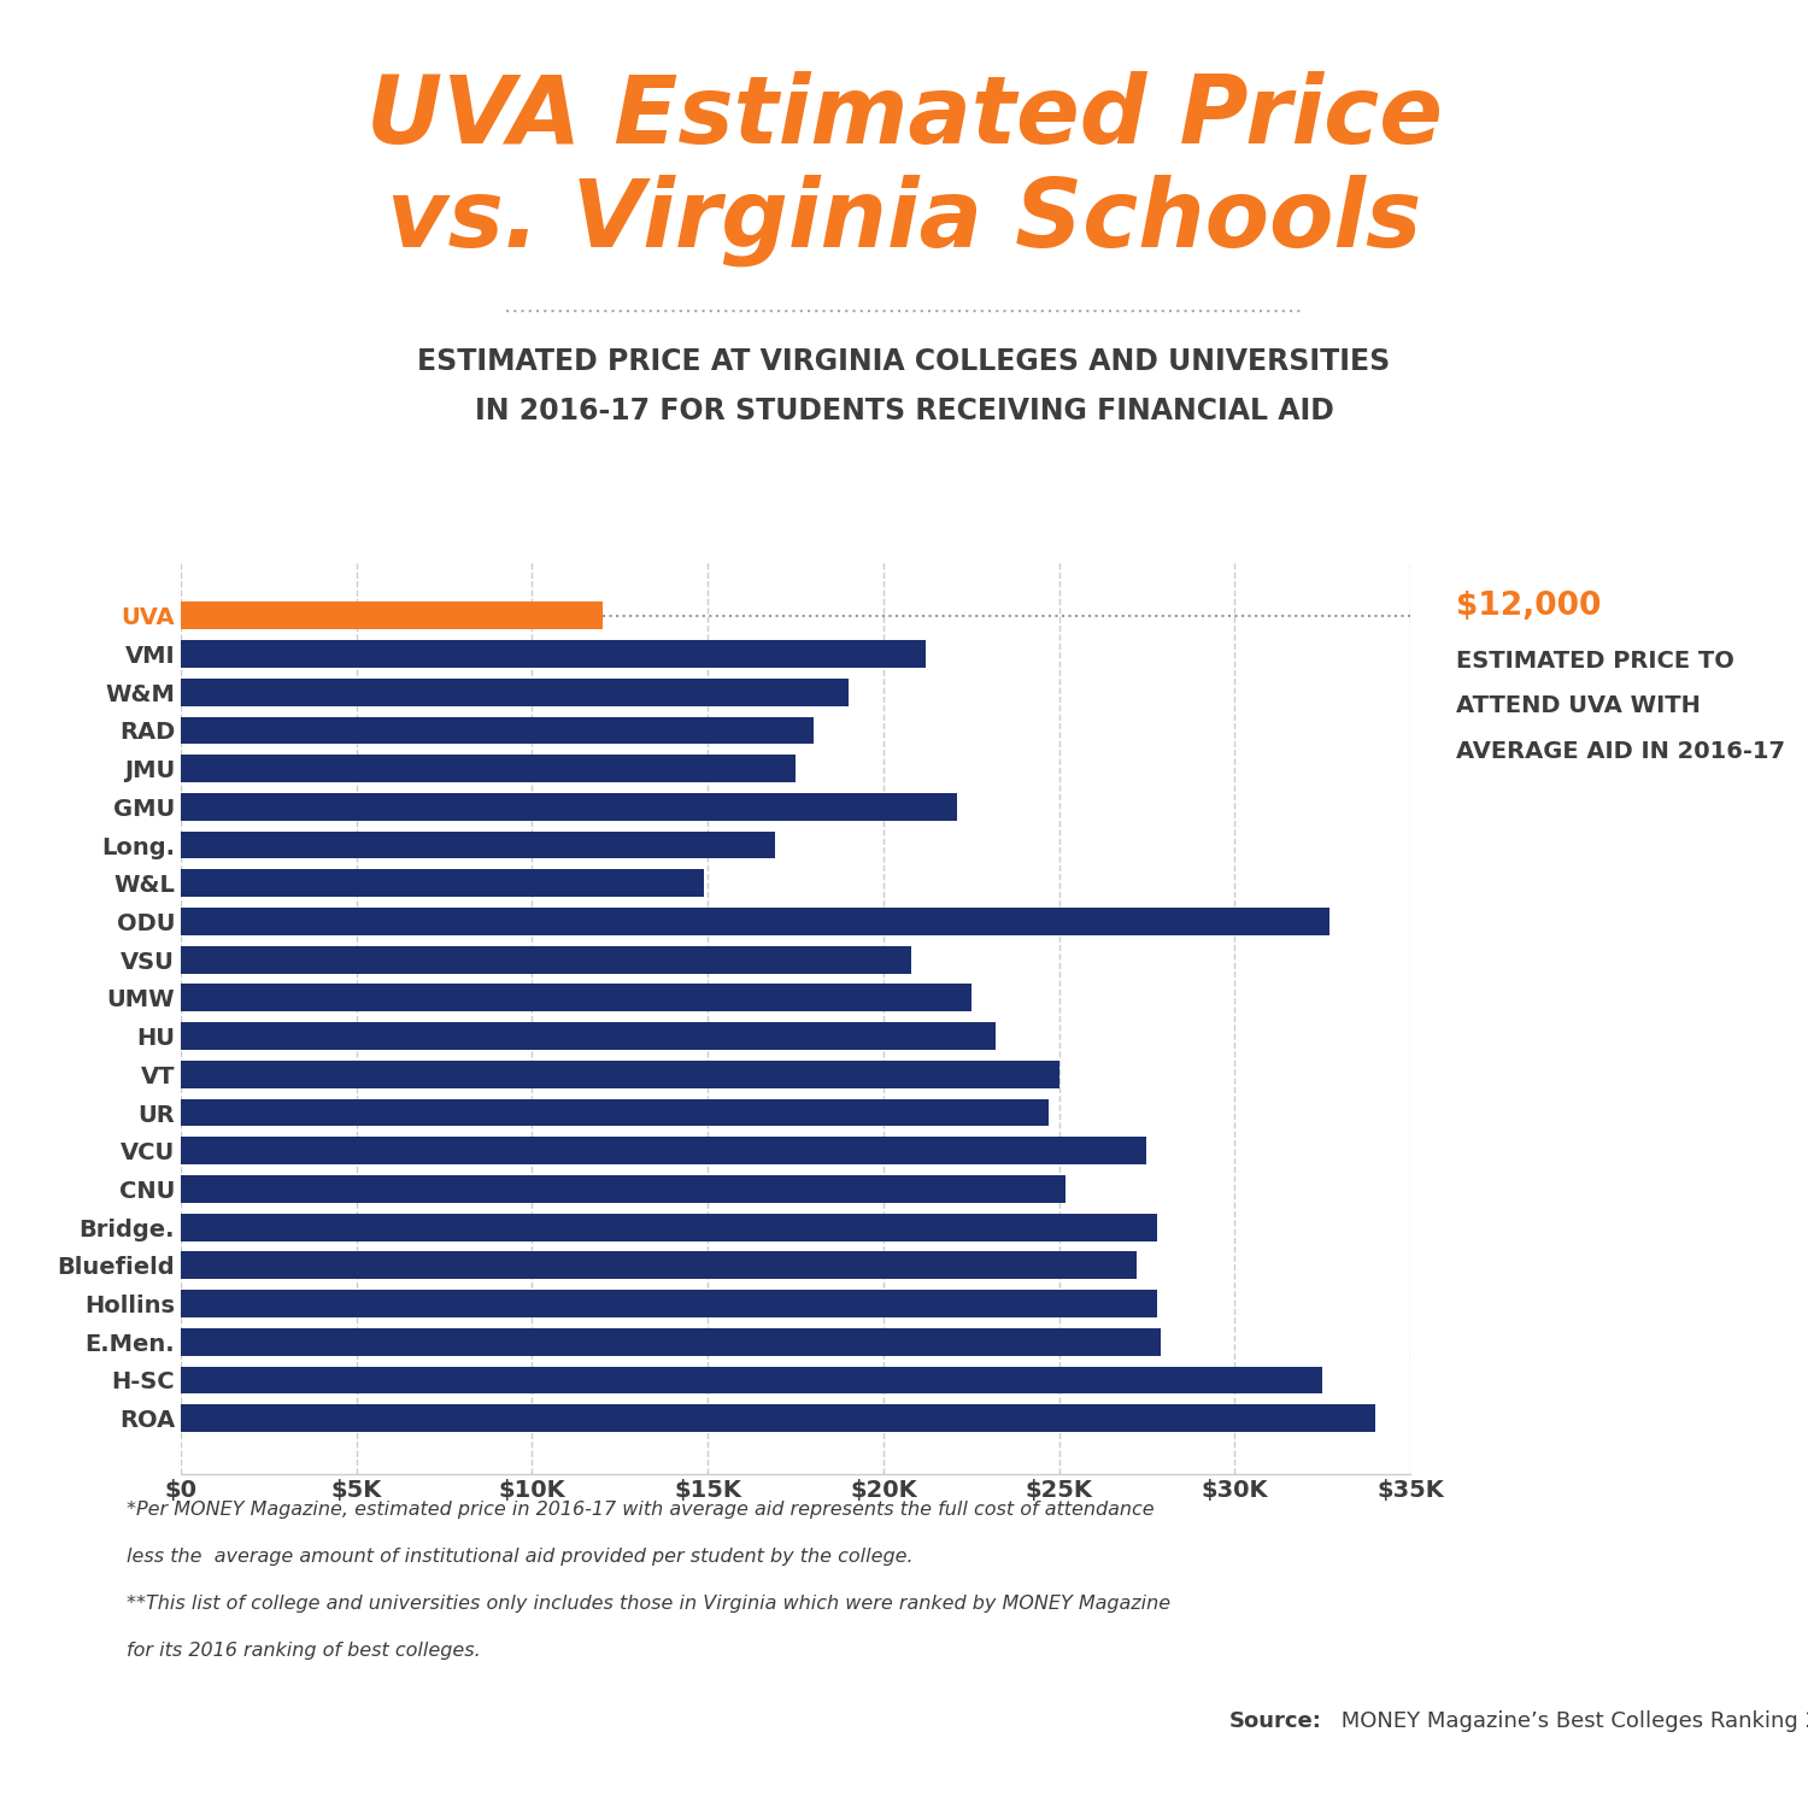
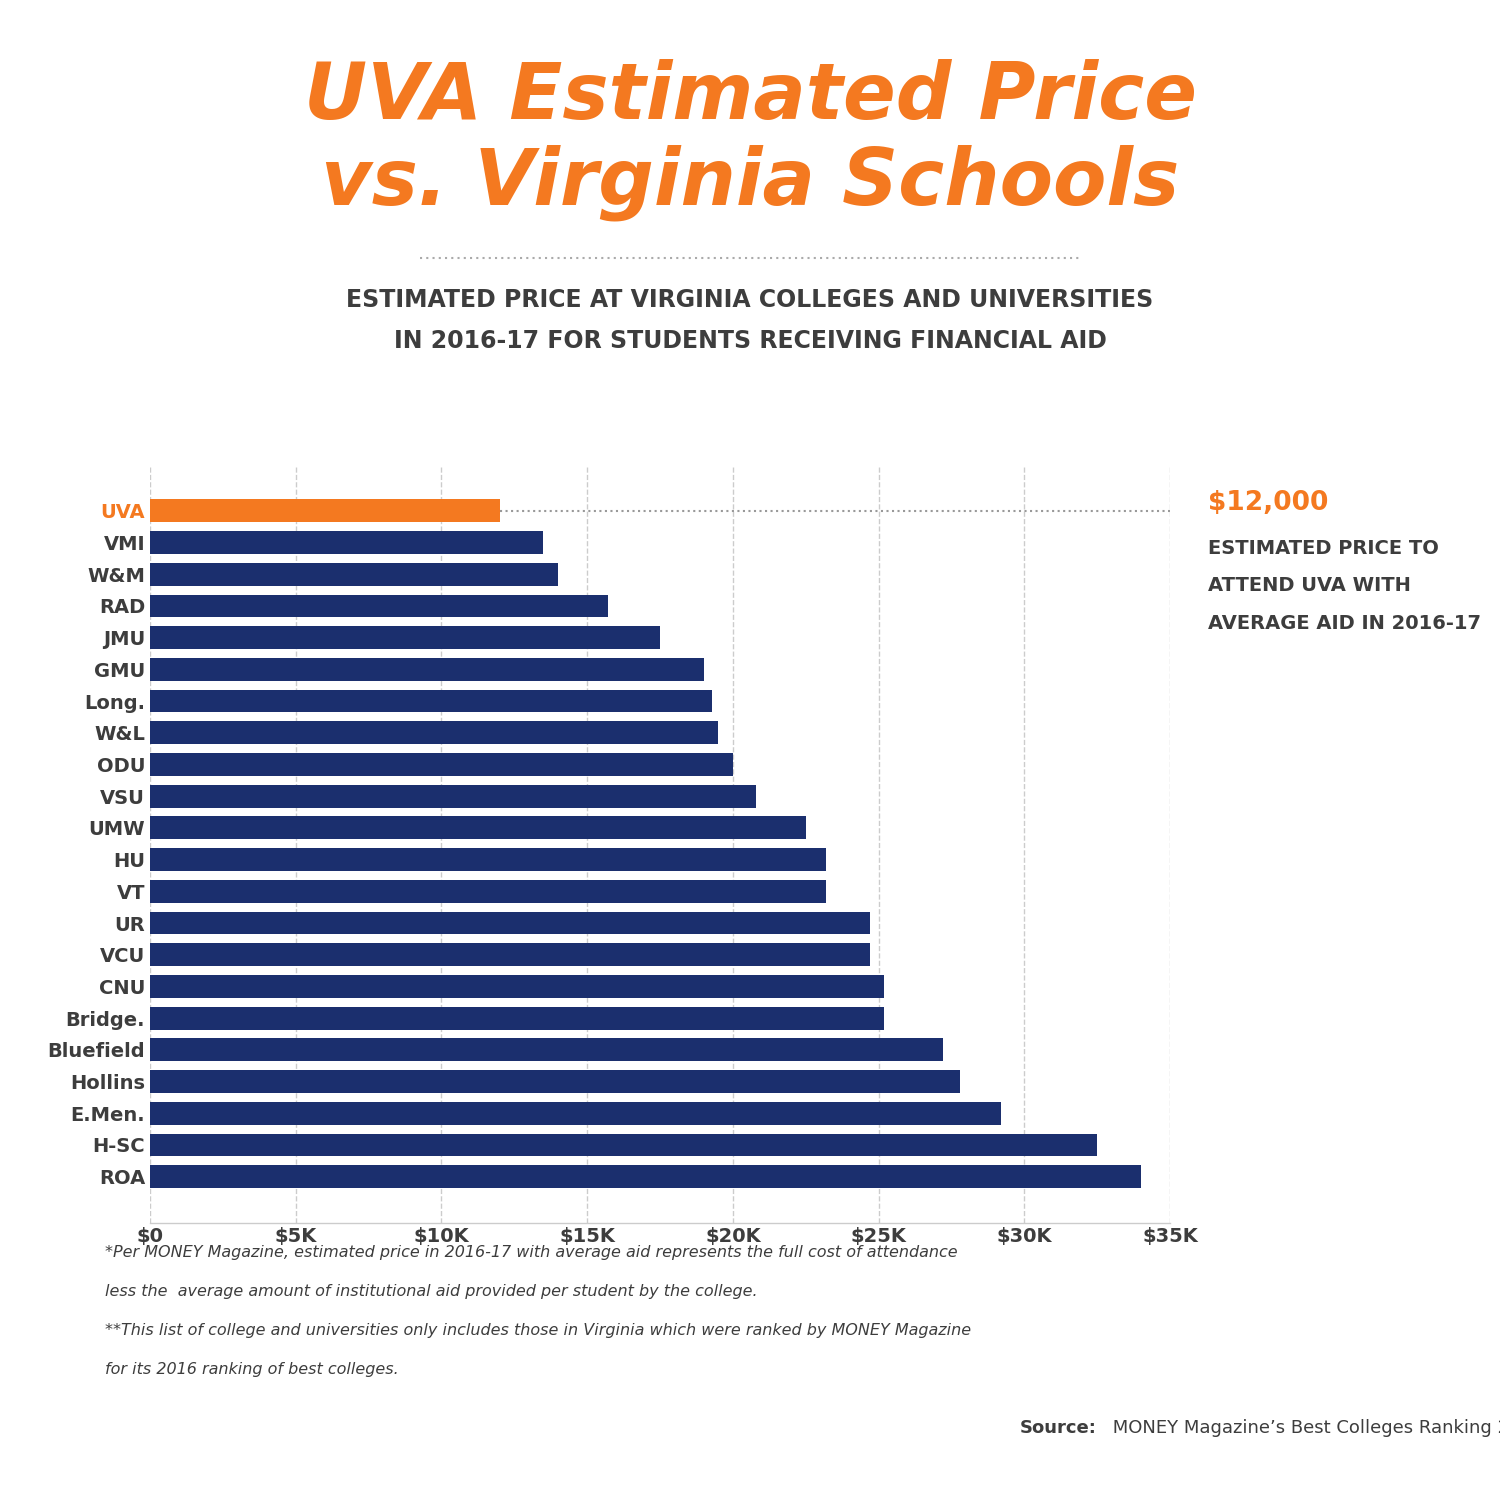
VMI: $21.2K -> $13.5K
W&M: $19.0K -> $14.0K
RAD: $18.0K -> $15.7K
GMU: $22.1K -> $19.0K
Long.: $16.9K -> $19.3K
W&L: $14.9K -> $19.5K
ODU: $32.7K -> $20.0K
VT: $25.0K -> $23.2K
VCU: $27.5K -> $24.7K
Bridge.: $27.8K -> $25.2K
E.Men.: $27.9K -> $29.2K
